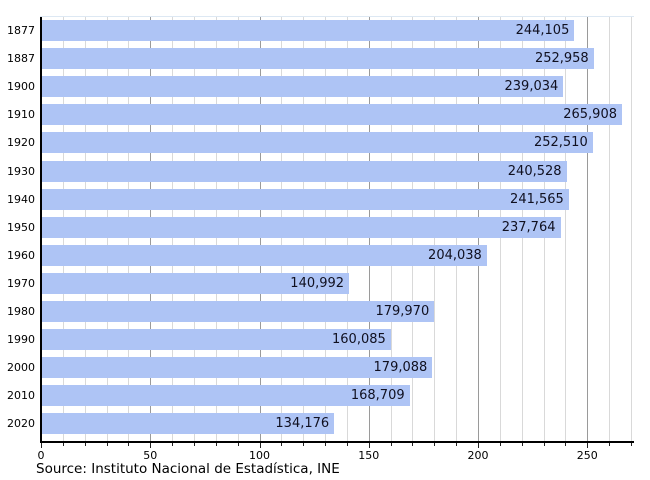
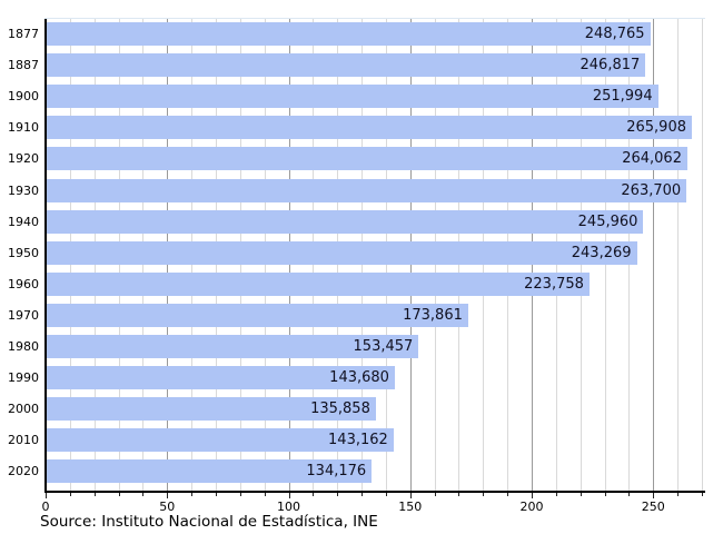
1877: 244,105 -> 248,765
1887: 252,958 -> 246,817
1900: 239,034 -> 251,994
1920: 252,510 -> 264,062
1930: 240,528 -> 263,700
1940: 241,565 -> 245,960
1950: 237,764 -> 243,269
1960: 204,038 -> 223,758
1970: 140,992 -> 173,861
1980: 179,970 -> 153,457
1990: 160,085 -> 143,680
2000: 179,088 -> 135,858
2010: 168,709 -> 143,162
